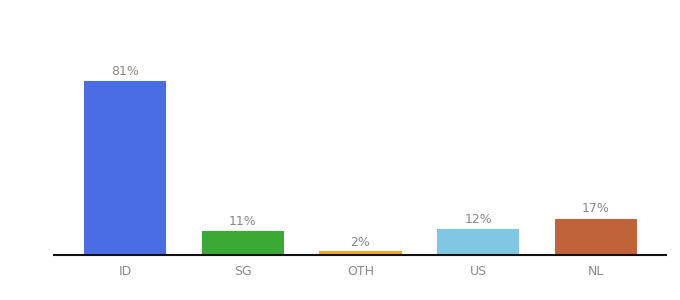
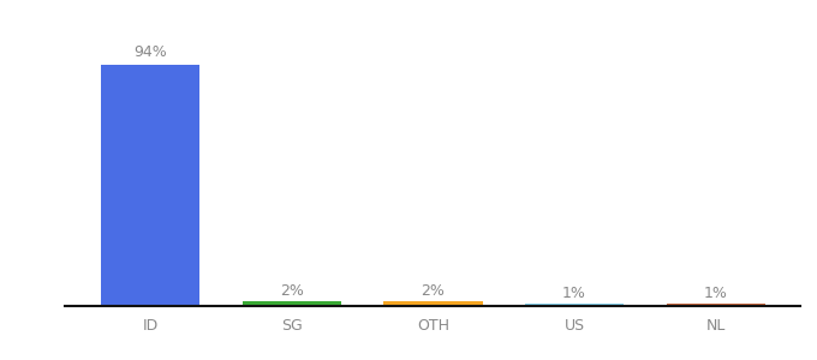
ID: 81% -> 94%
SG: 11% -> 2%
US: 12% -> 1%
NL: 17% -> 1%
